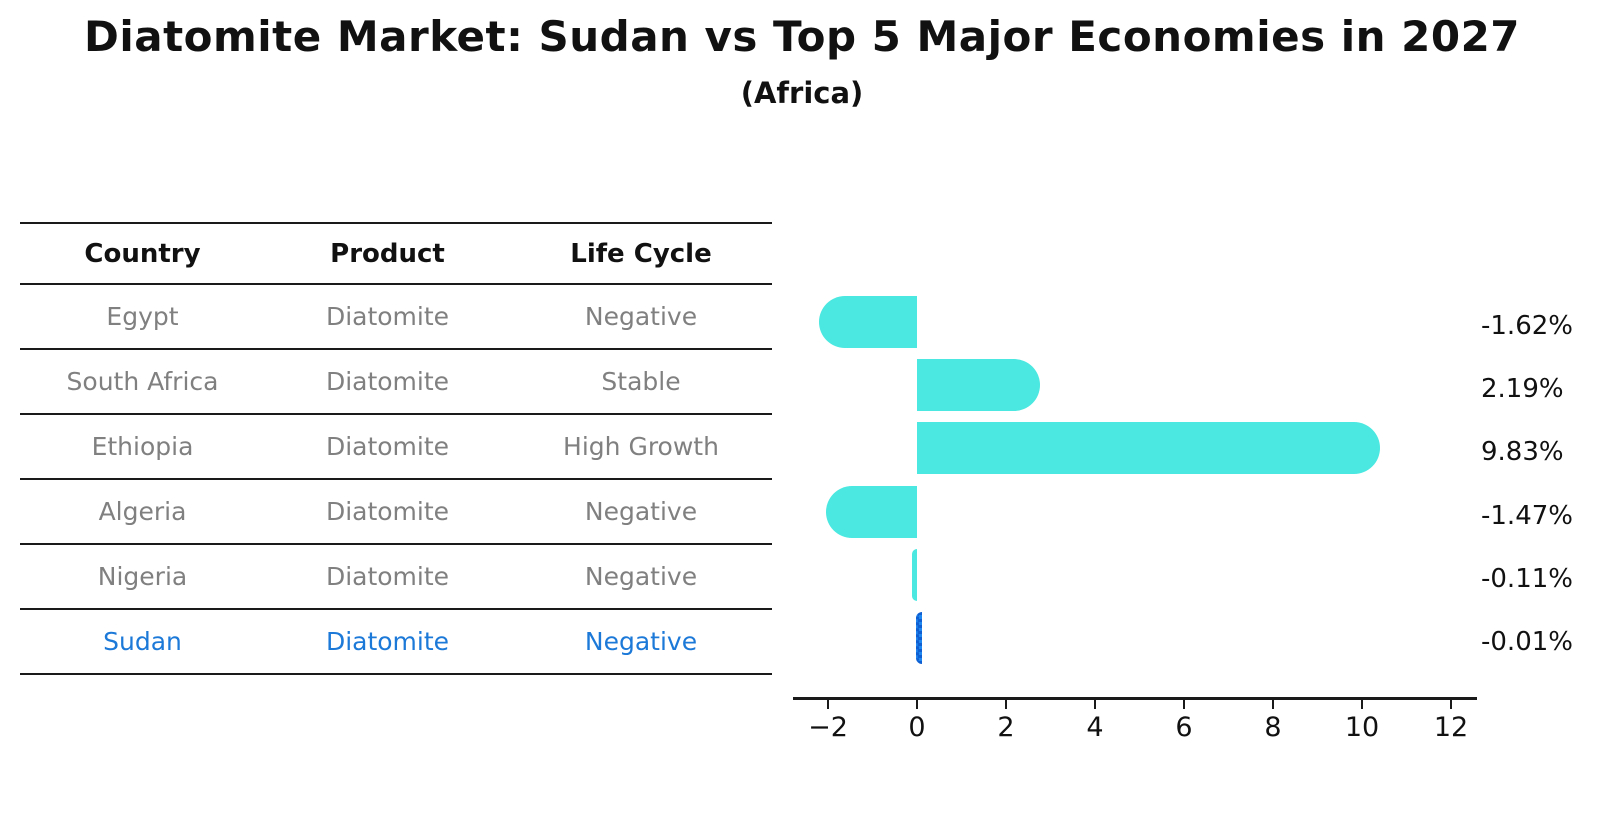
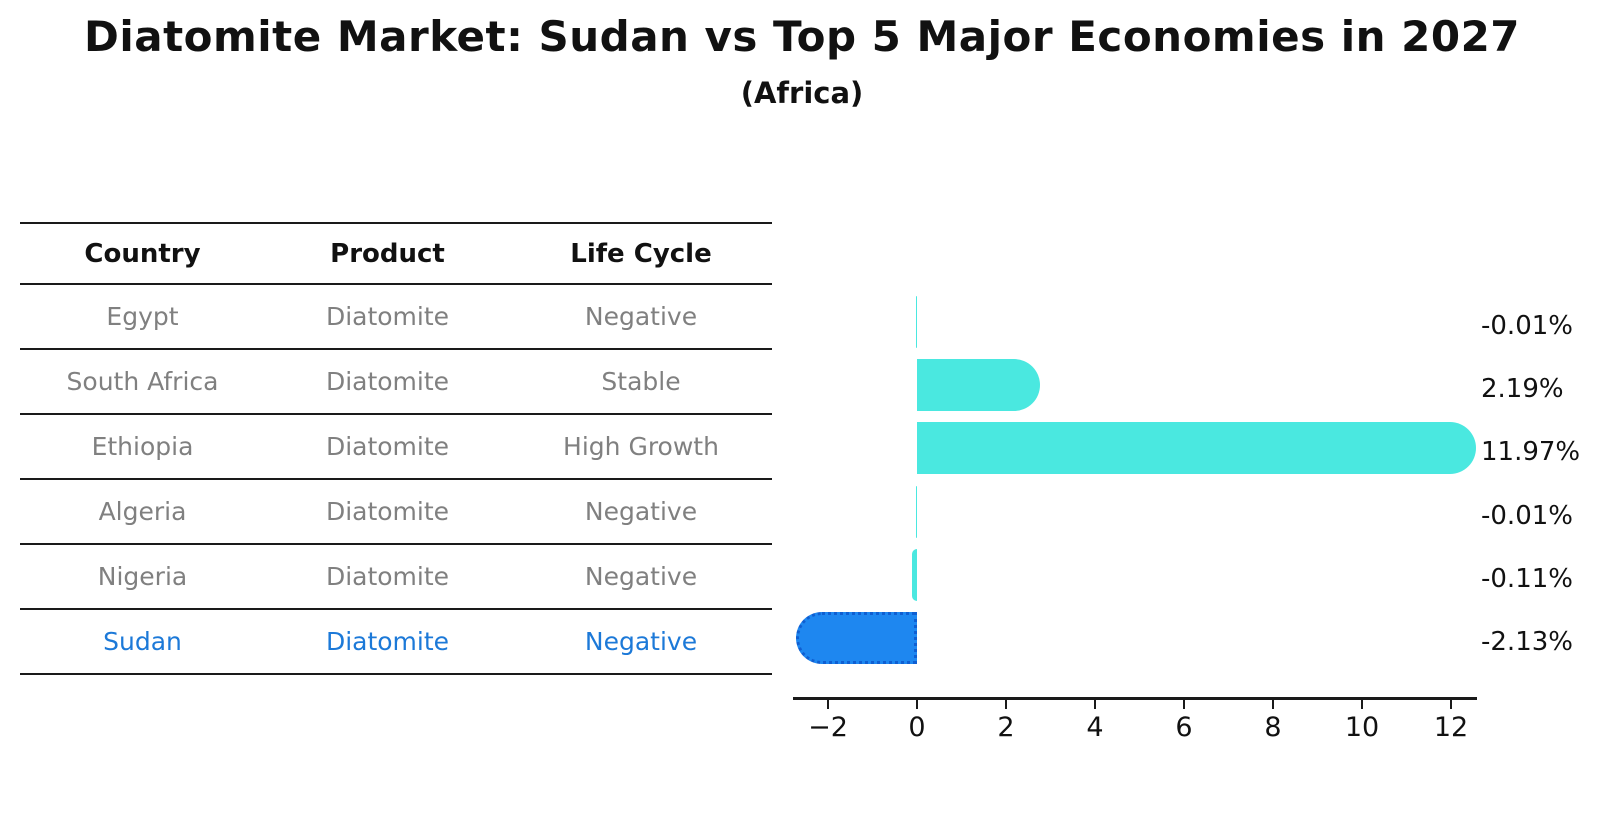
Egypt: -1.62% -> -0.01%
Ethiopia: 9.83% -> 11.97%
Algeria: -1.47% -> -0.01%
Sudan: -0.01% -> -2.13%
